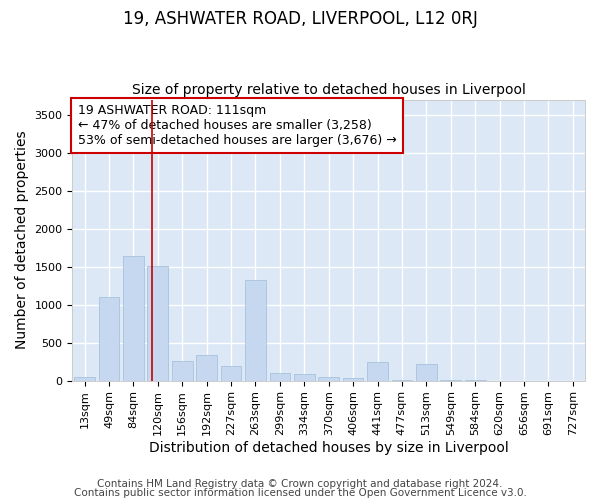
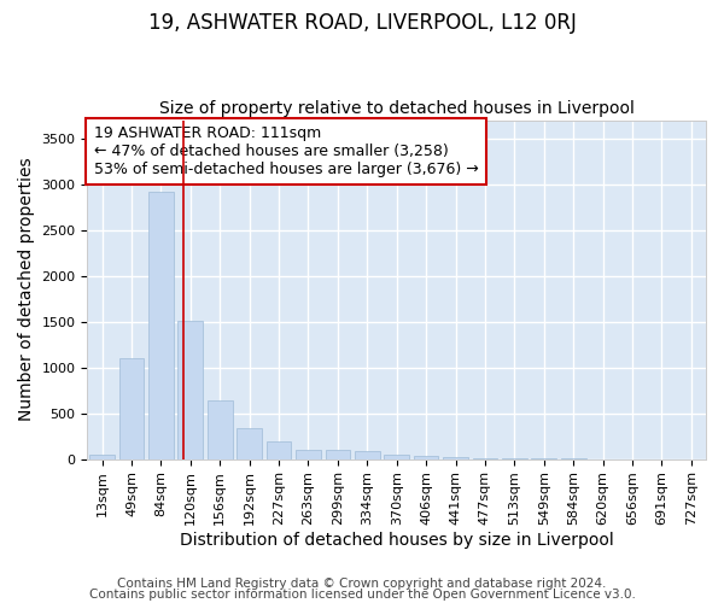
84sqm: 1640 -> 2920
156sqm: 260 -> 640
263sqm: 1320 -> 100
441sqm: 240 -> 20
513sqm: 220 -> 0
